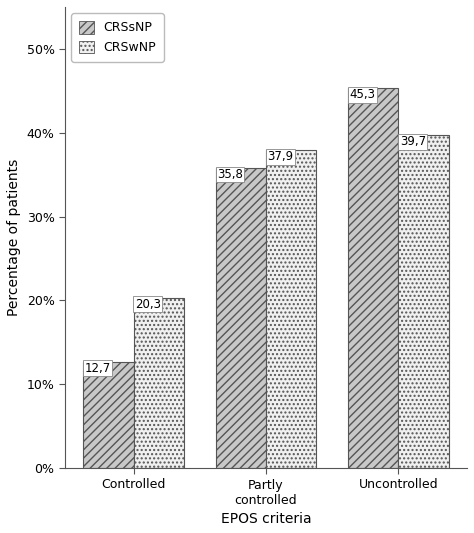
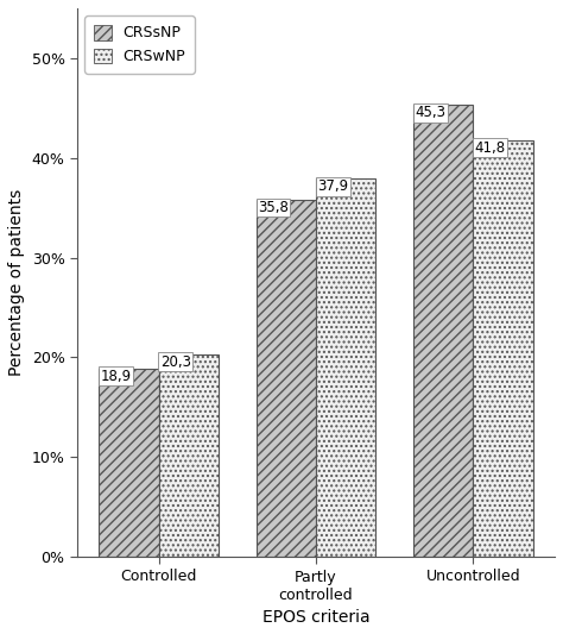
CRSsNP/Controlled: 12,7 -> 18,9
CRSwNP/Uncontrolled: 39,7 -> 41,8
